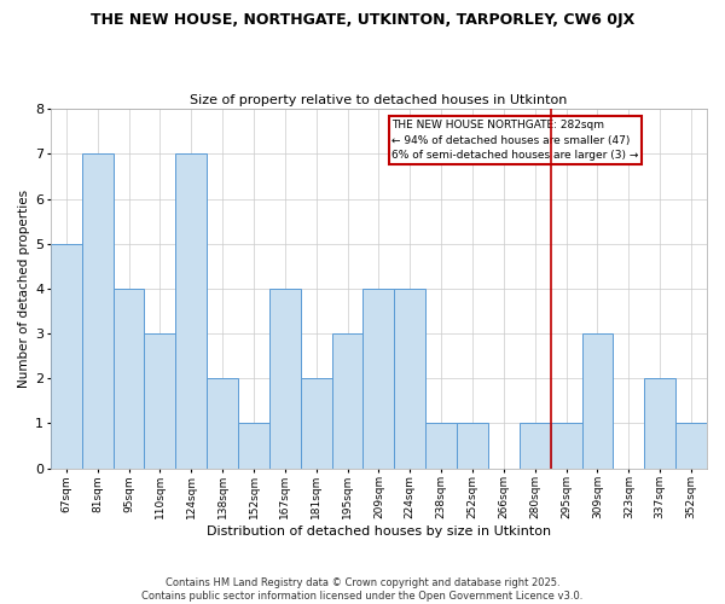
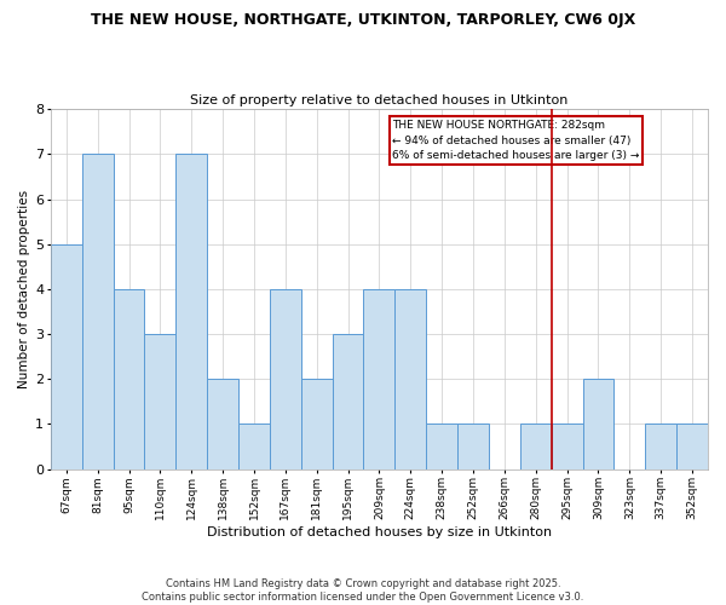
309sqm: 3 -> 2
337sqm: 2 -> 1
